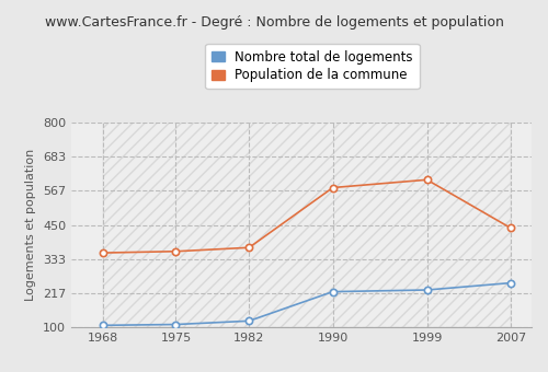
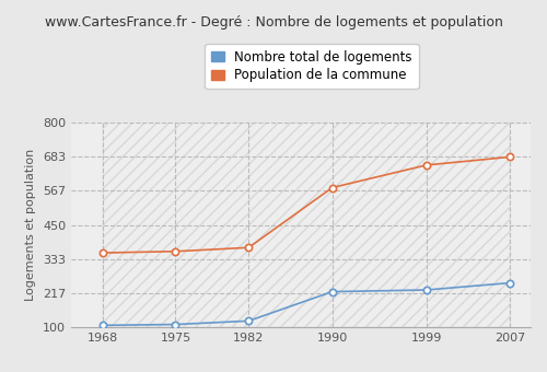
Population de la commune/1999: 605 -> 655
Population de la commune/2007: 440 -> 683
